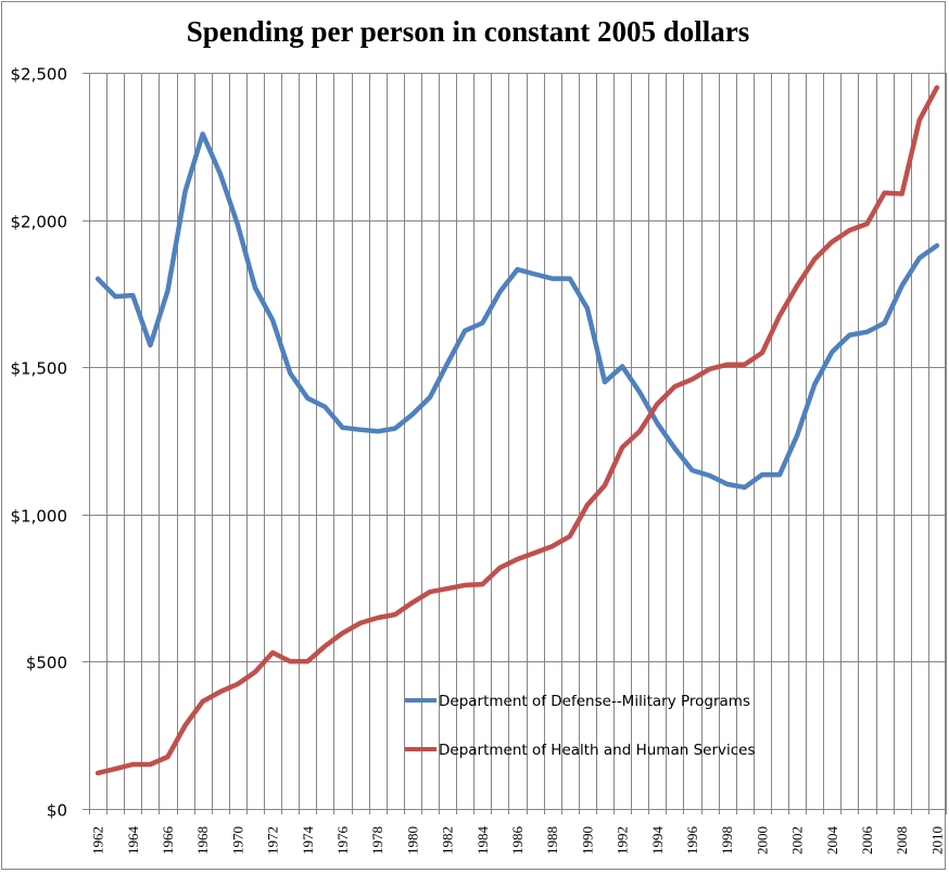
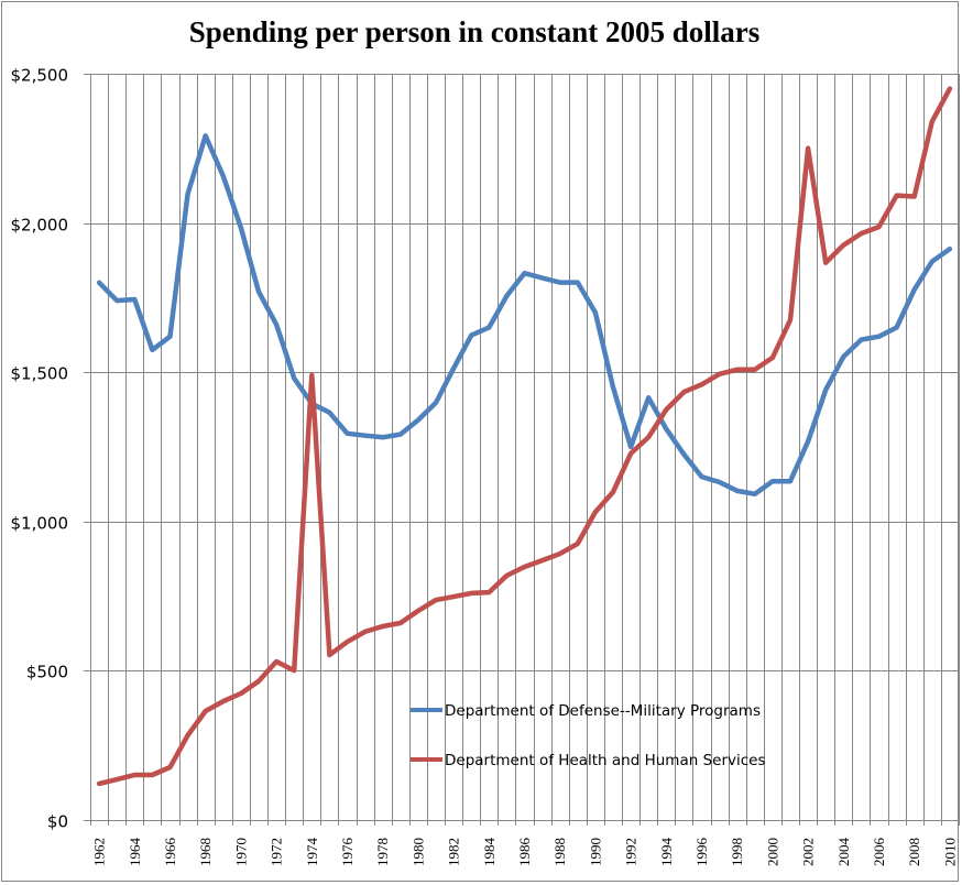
Department of Defense--Military Programs/1966: $1760 -> $1620
Department of Health and Human Services/1974: $500 -> $1490
Department of Defense--Military Programs/1992: $1500 -> $1250
Department of Health and Human Services/2002: $1780 -> $2250
